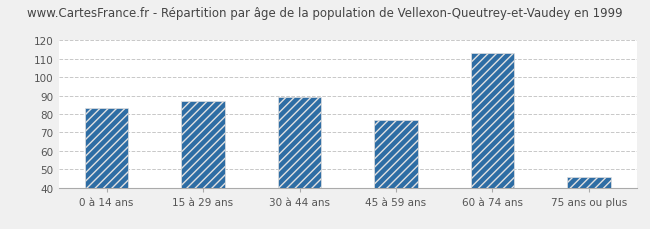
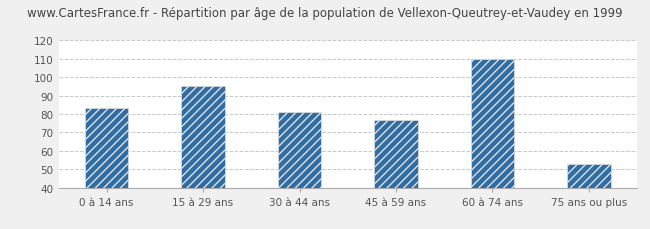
15 à 29 ans: 87 -> 95
30 à 44 ans: 89 -> 81
60 à 74 ans: 113 -> 110
75 ans ou plus: 46 -> 53
